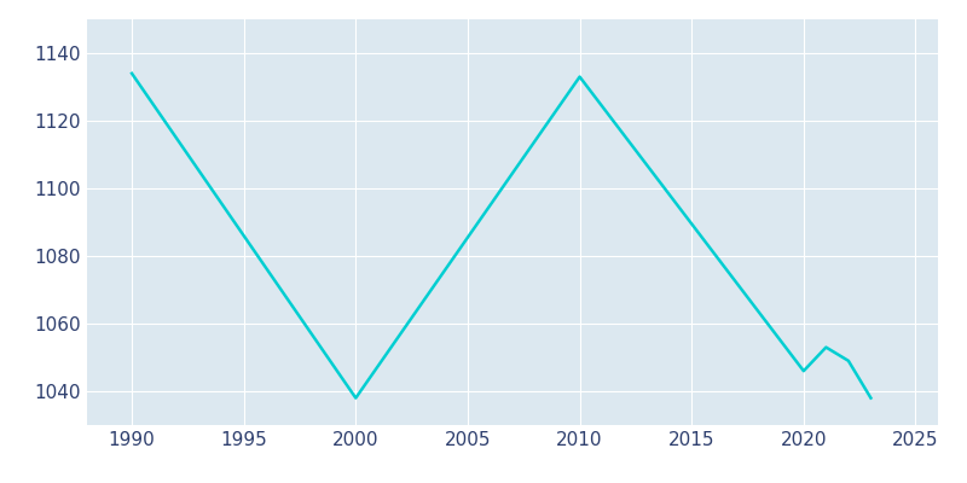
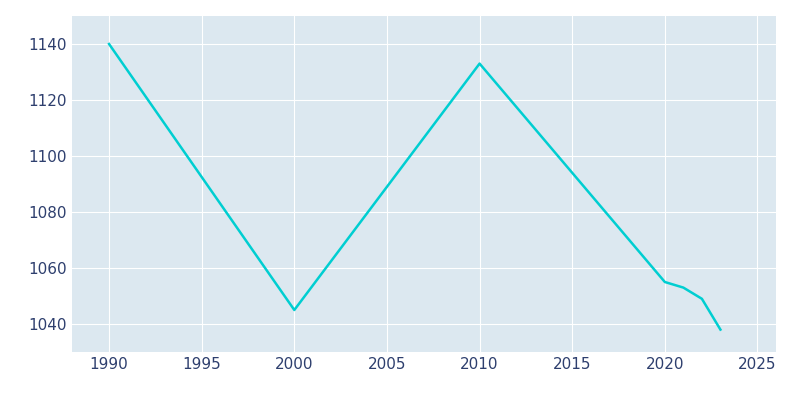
1990: 1134 -> 1140
2000: 1038 -> 1045
2020: 1046 -> 1055
